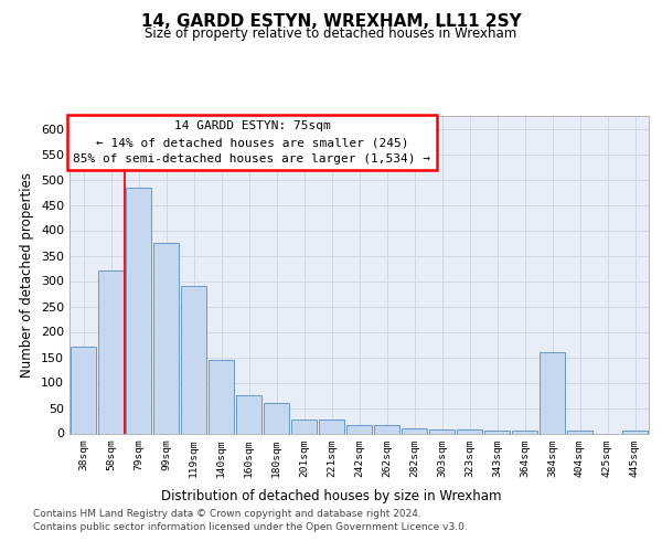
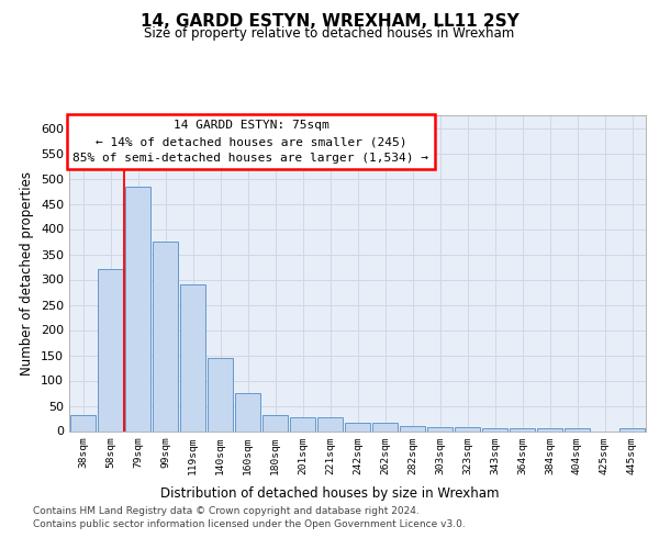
38sqm: 170 -> 31
180sqm: 60 -> 31
384sqm: 160 -> 5
